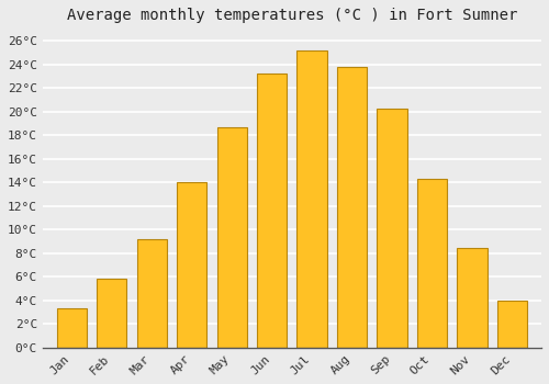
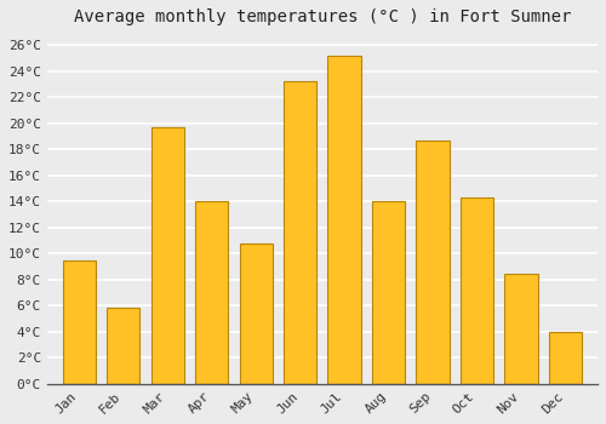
Jan: 3.3°C -> 9.5°C
Mar: 9.2°C -> 19.7°C
May: 18.7°C -> 10.8°C
Aug: 23.8°C -> 14.0°C
Sep: 20.2°C -> 18.7°C
